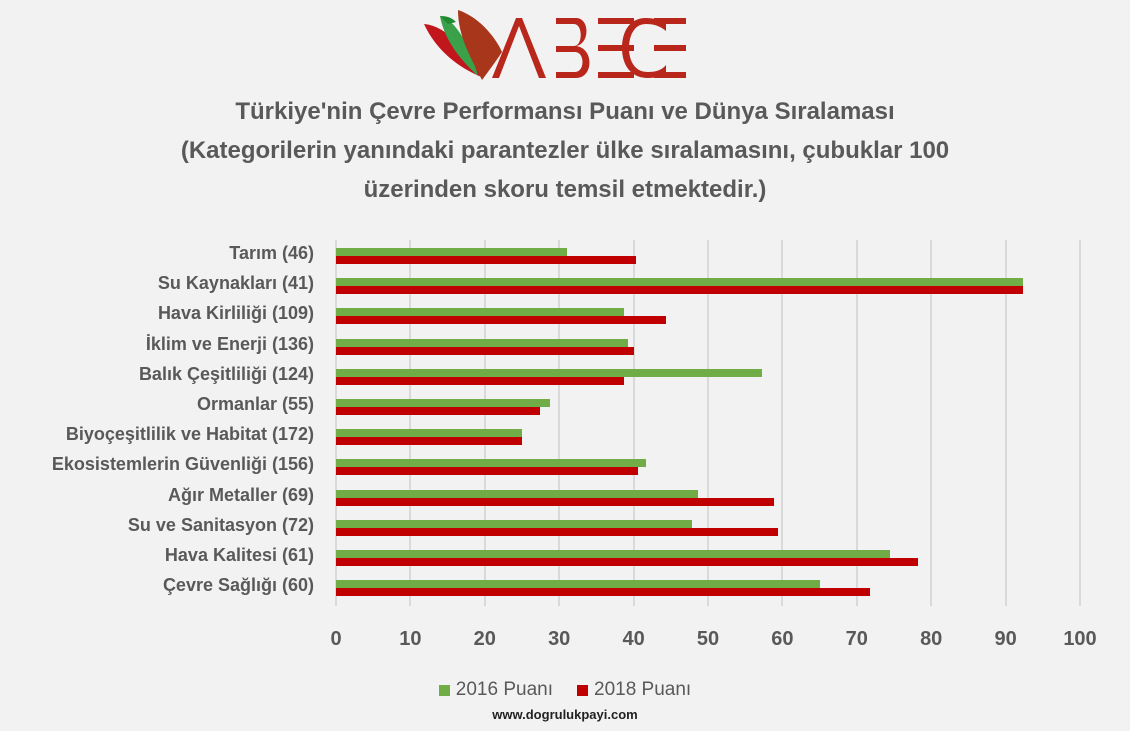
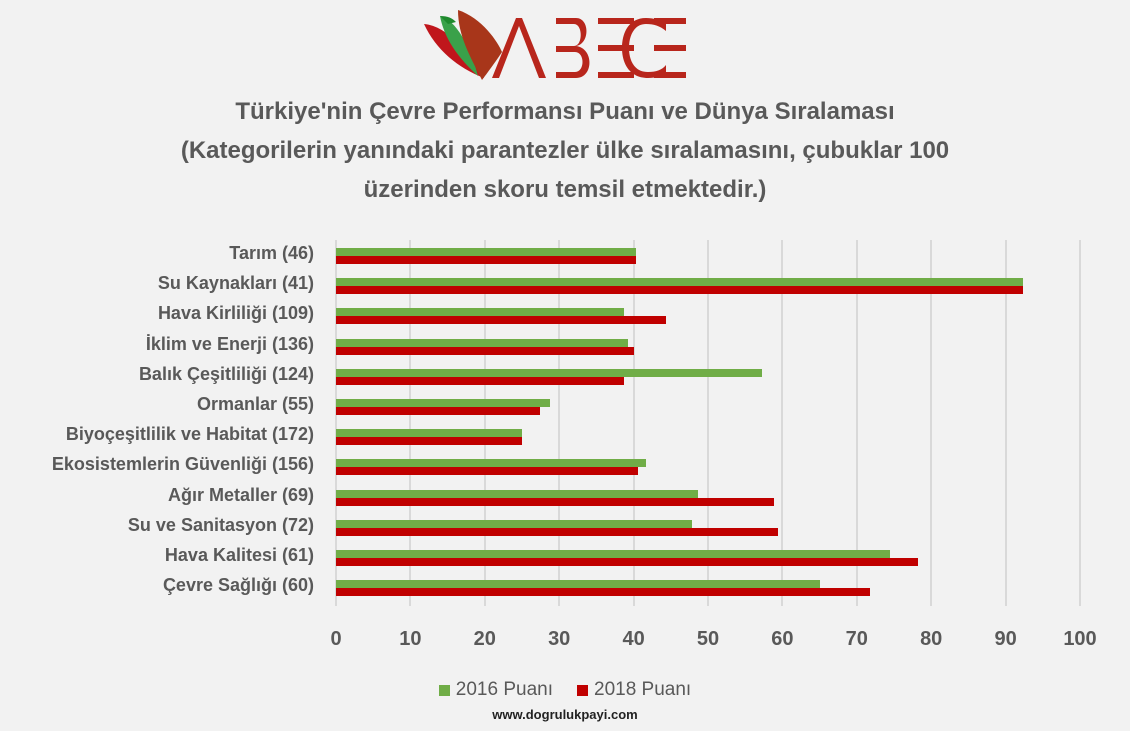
2016 Puanı/Tarım (46): 31 -> 40
